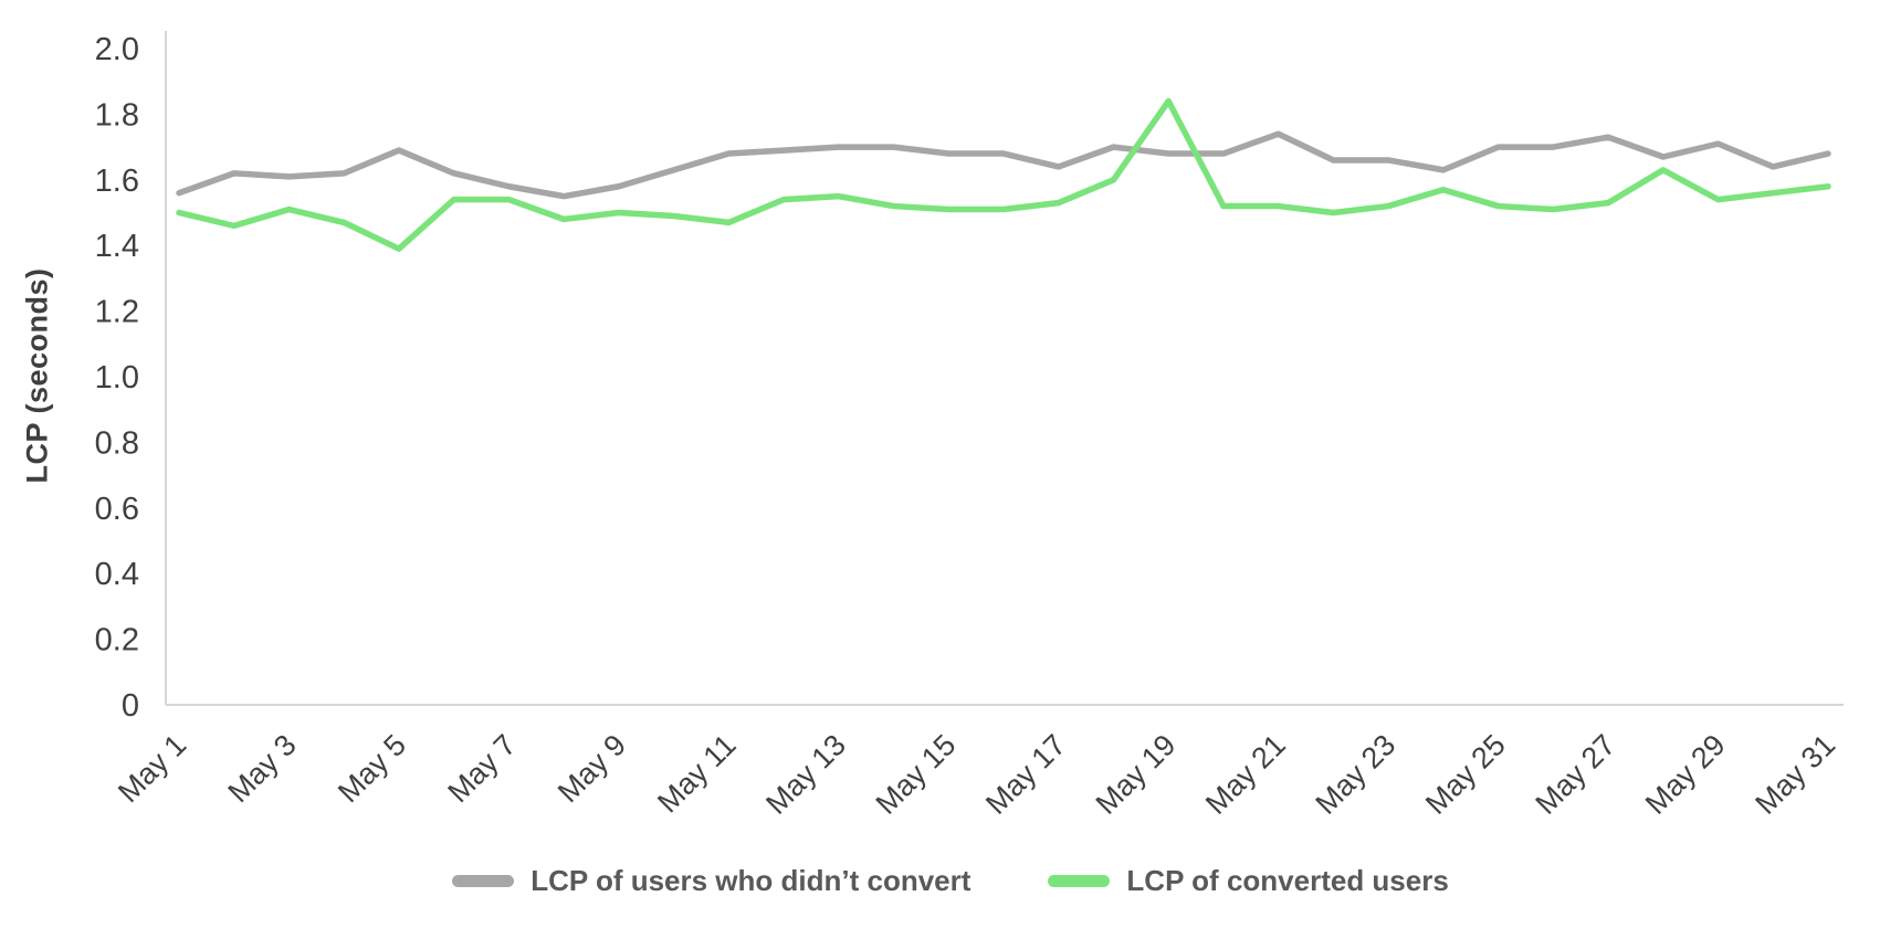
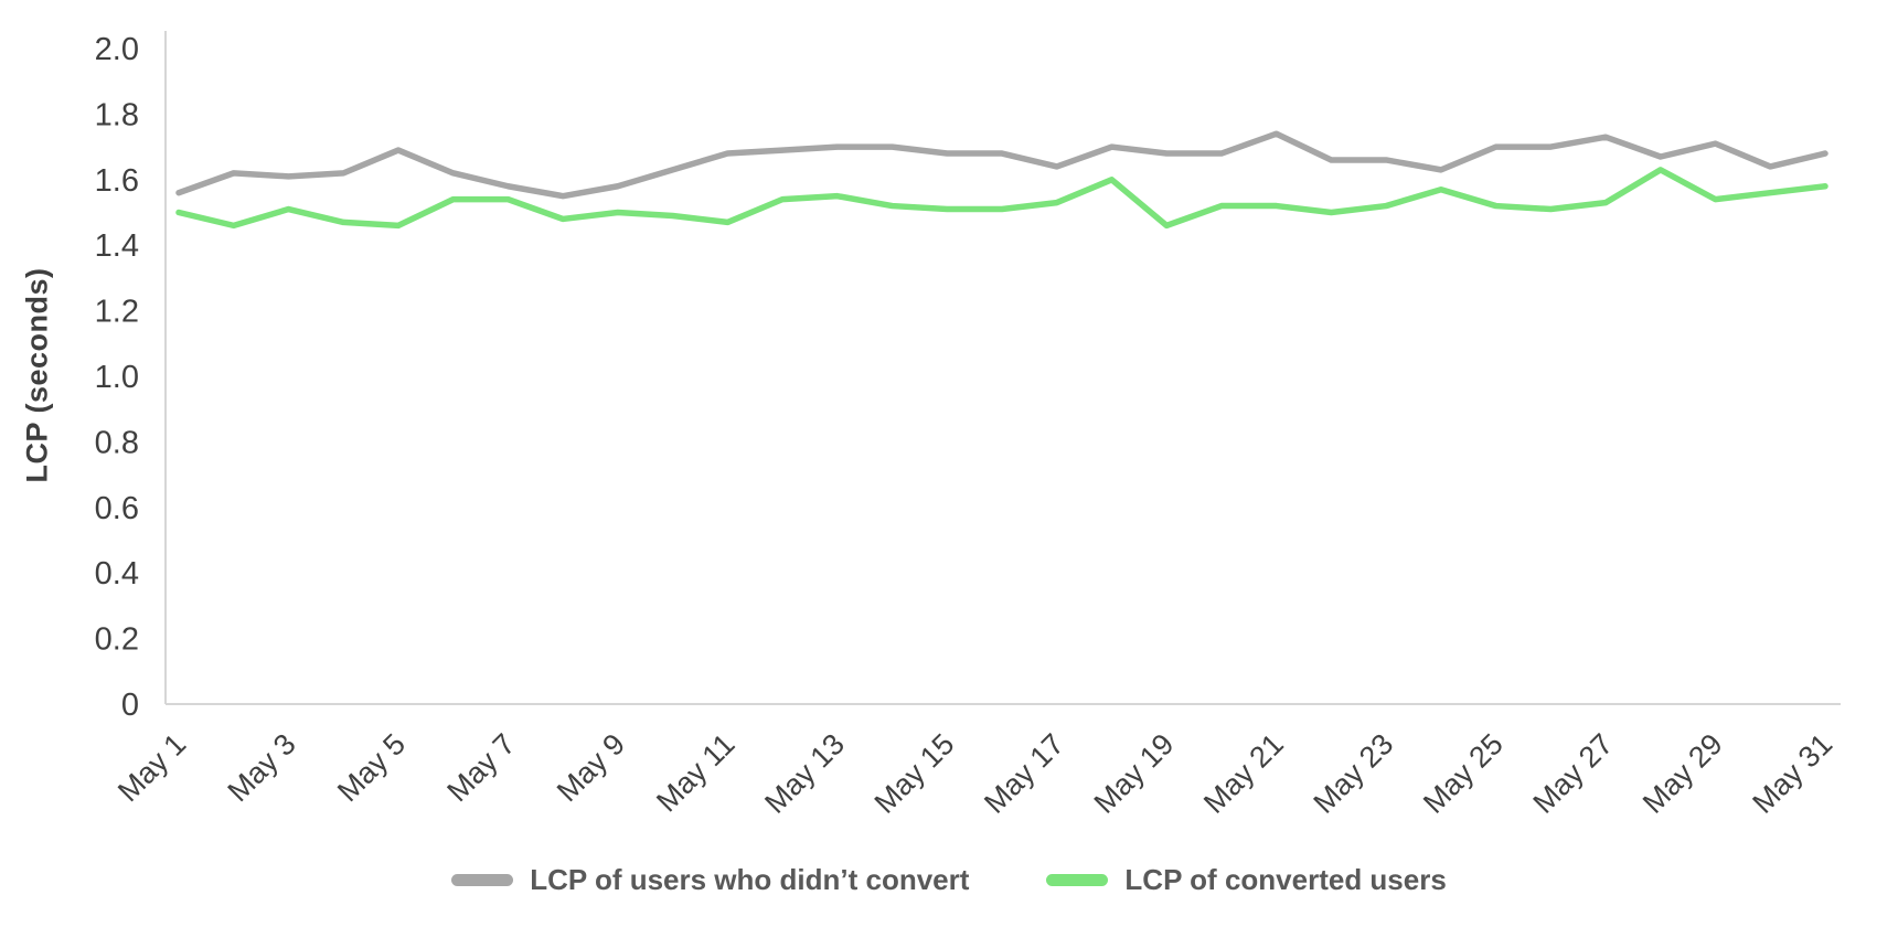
LCP of converted users/May 5: 1.39 -> 1.46
LCP of converted users/May 19: 1.84 -> 1.46
